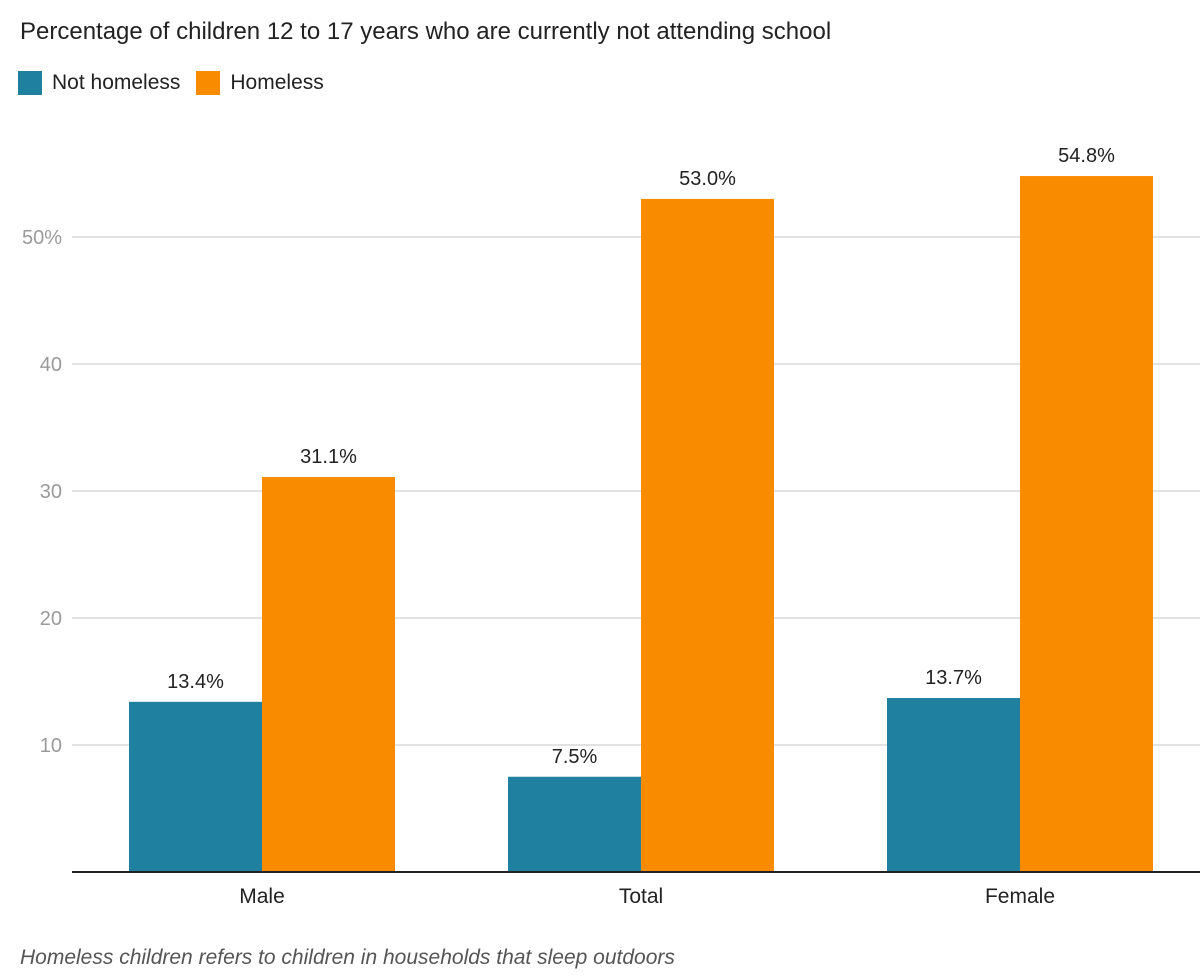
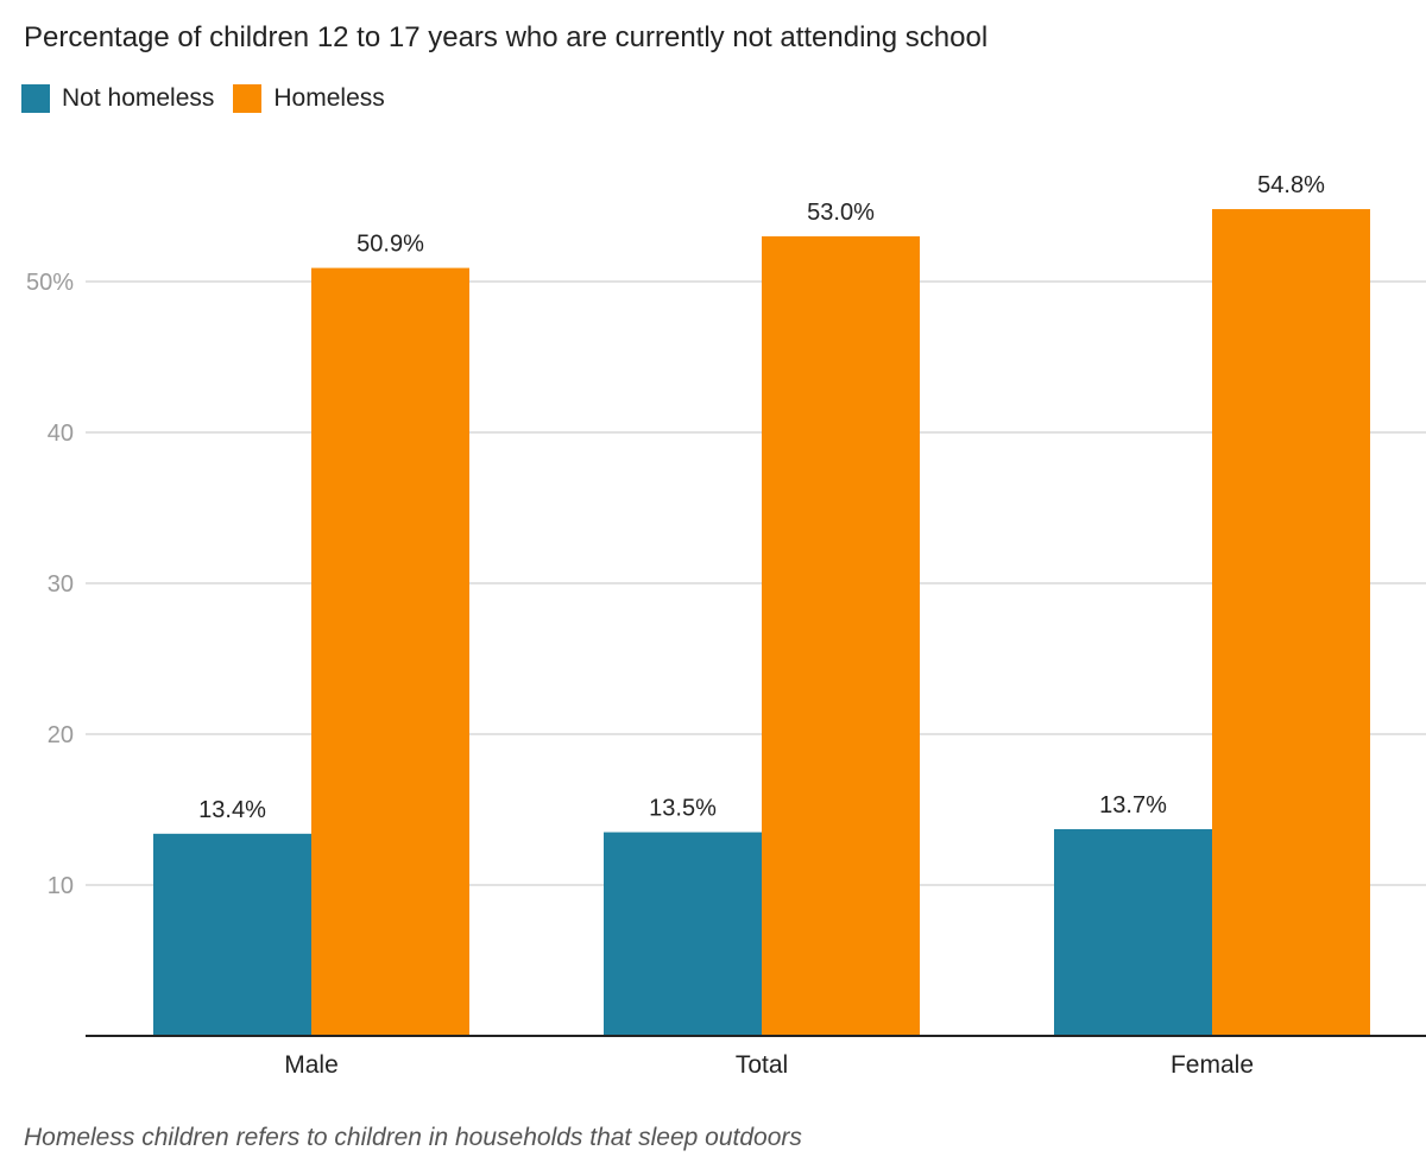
Homeless/Male: 31.1% -> 50.9%
Not homeless/Total: 7.5% -> 13.5%
